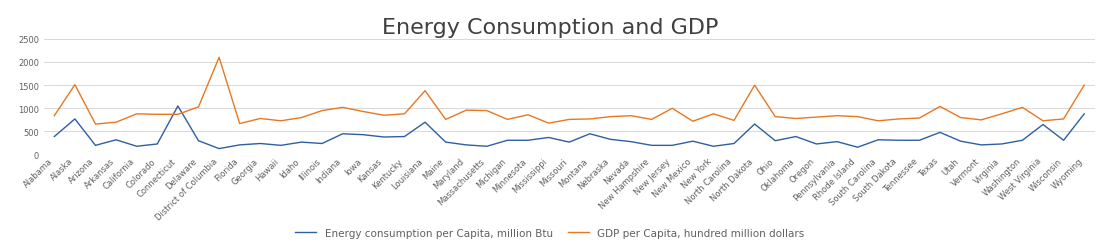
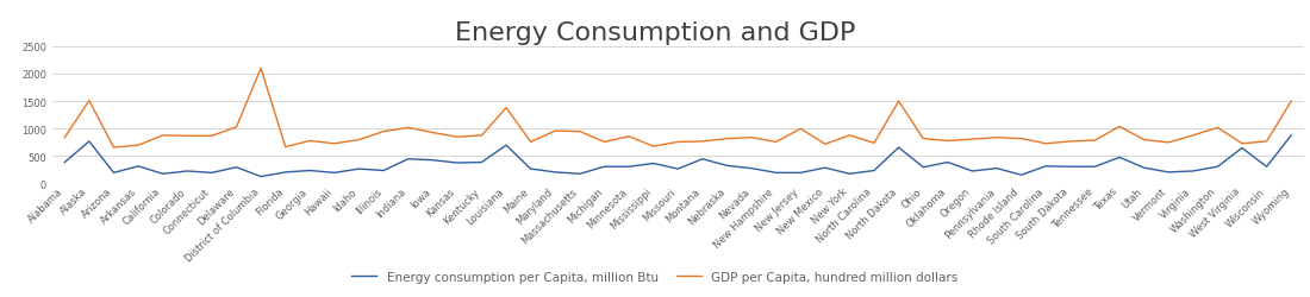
Energy consumption per Capita, million Btu/Connecticut: 1050 -> 200
